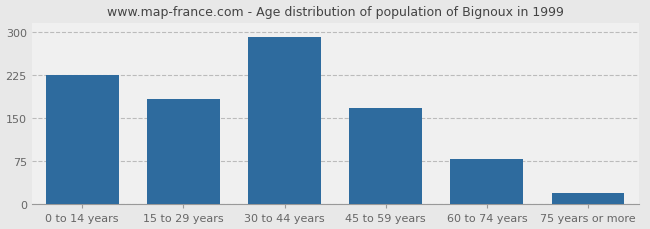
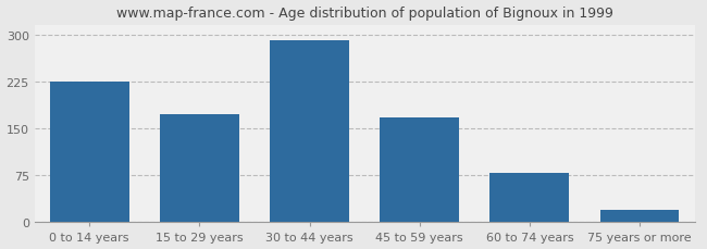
15 to 29 years: 183 -> 172
